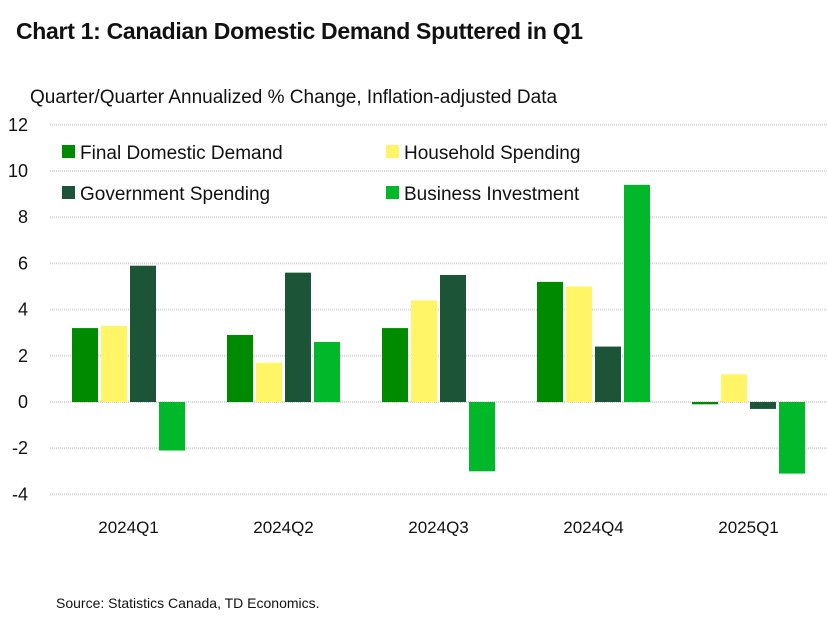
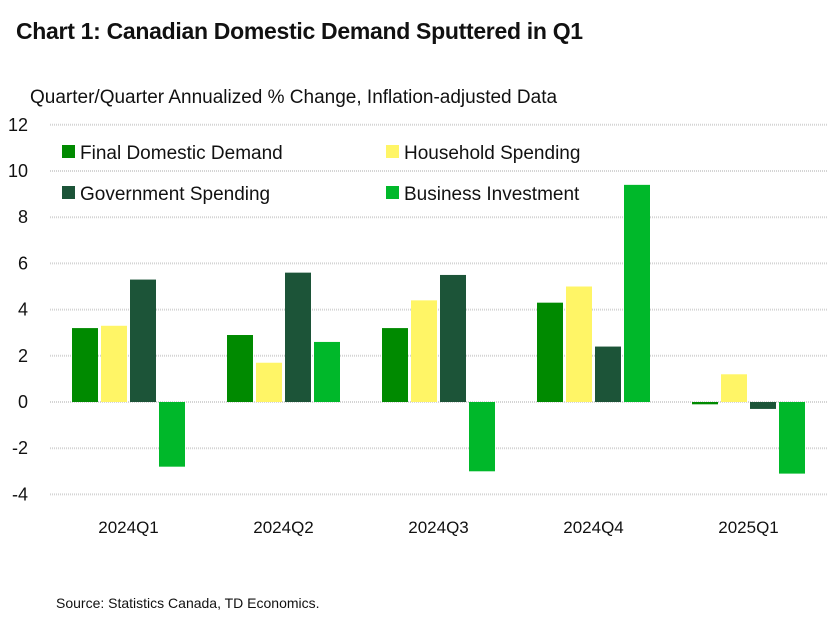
Government Spending/2024Q1: 5.9 -> 5.3
Business Investment/2024Q1: -2.1 -> -2.8
Final Domestic Demand/2024Q4: 5.2 -> 4.3
